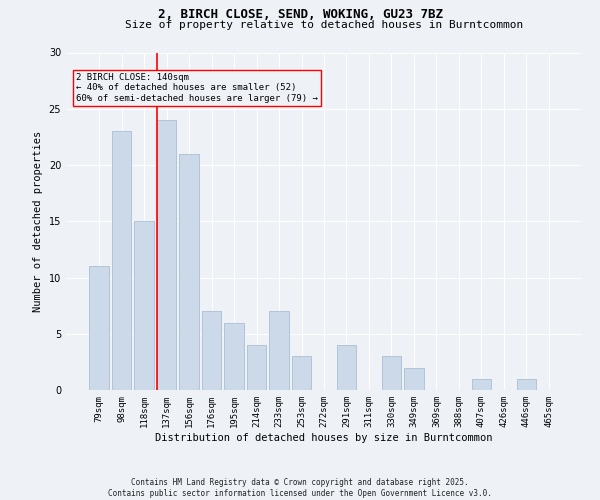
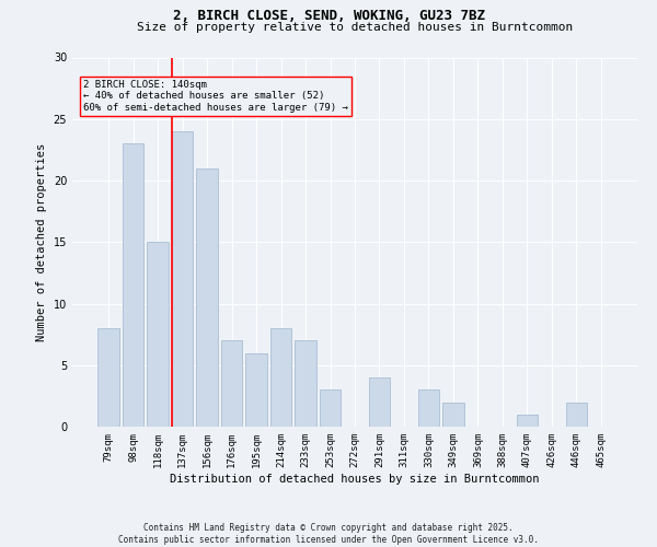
79sqm: 11 -> 8
214sqm: 4 -> 8
446sqm: 1 -> 2
